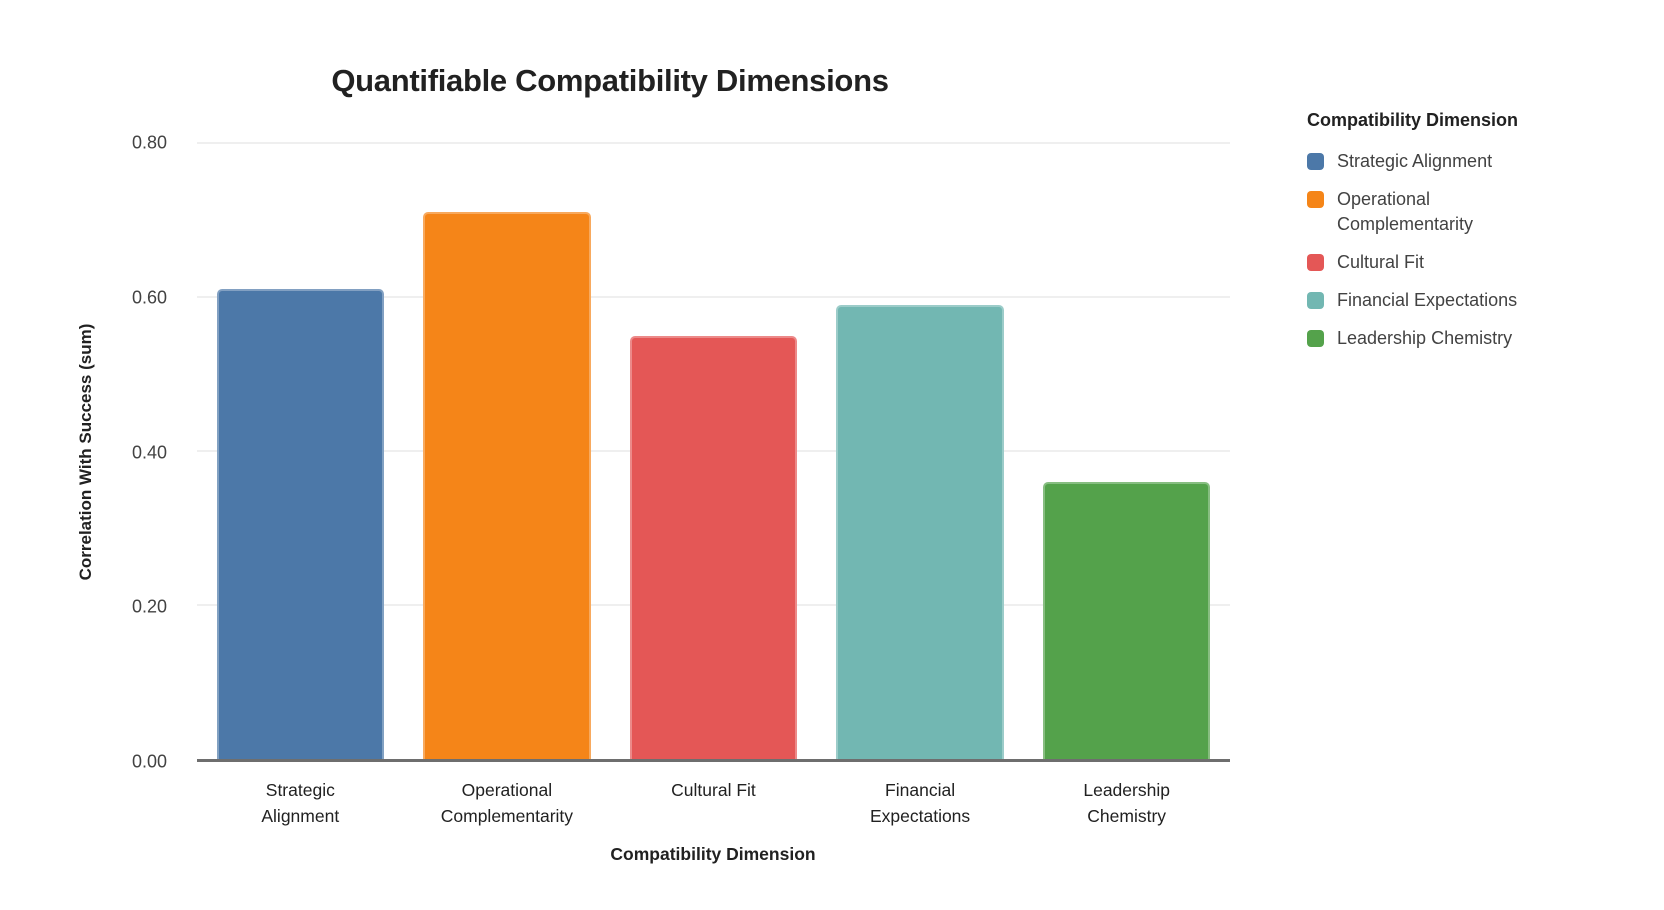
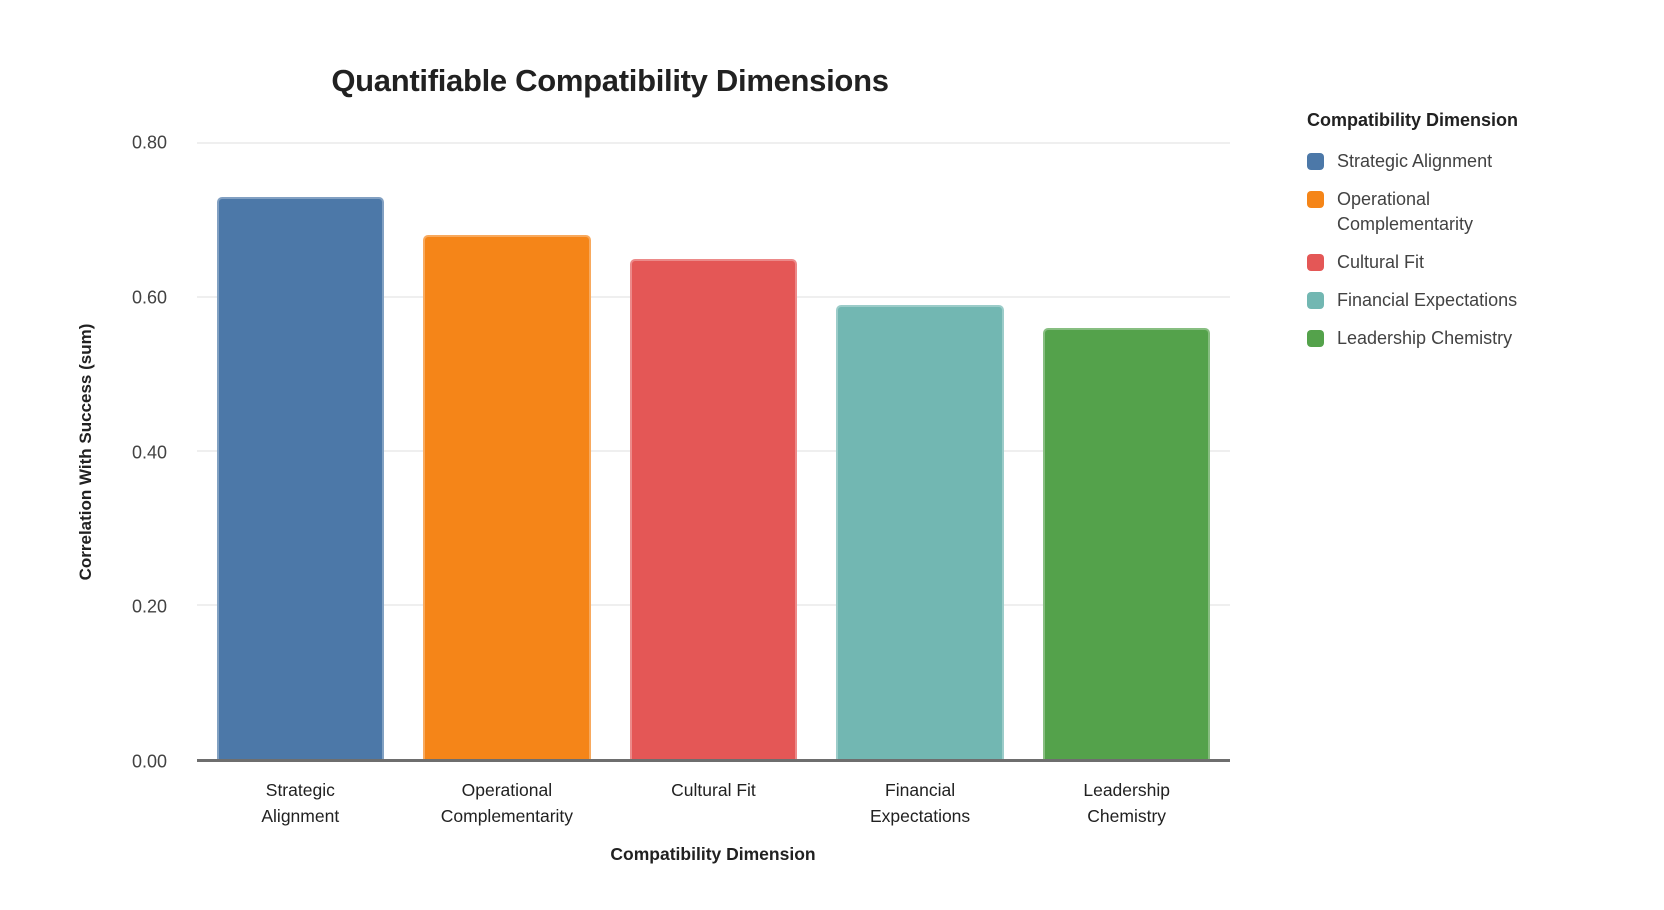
Strategic Alignment: 0.61 -> 0.73
Operational Complementarity: 0.71 -> 0.68
Cultural Fit: 0.55 -> 0.65
Leadership Chemistry: 0.36 -> 0.56
